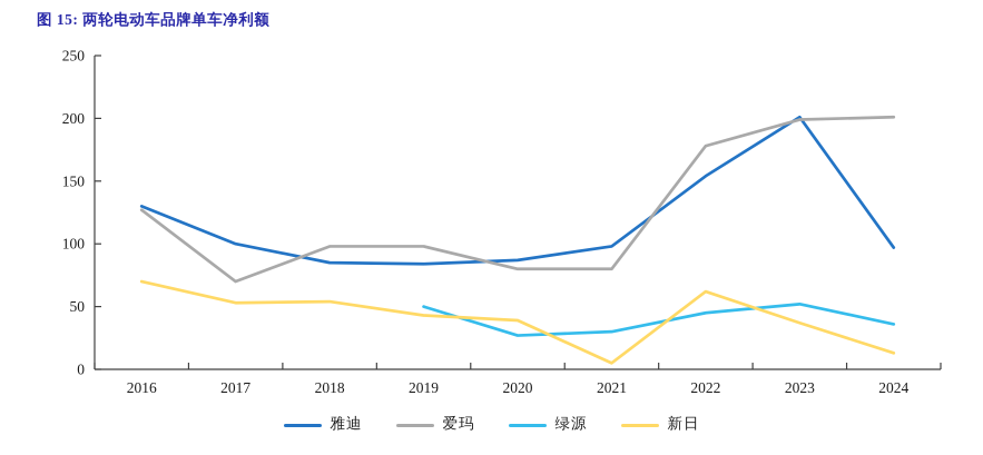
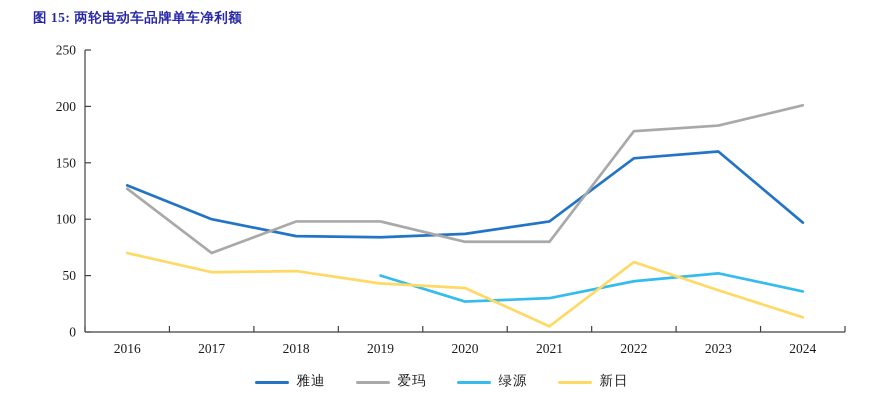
雅迪/2023: 201 -> 160
爱玛/2023: 199 -> 183
